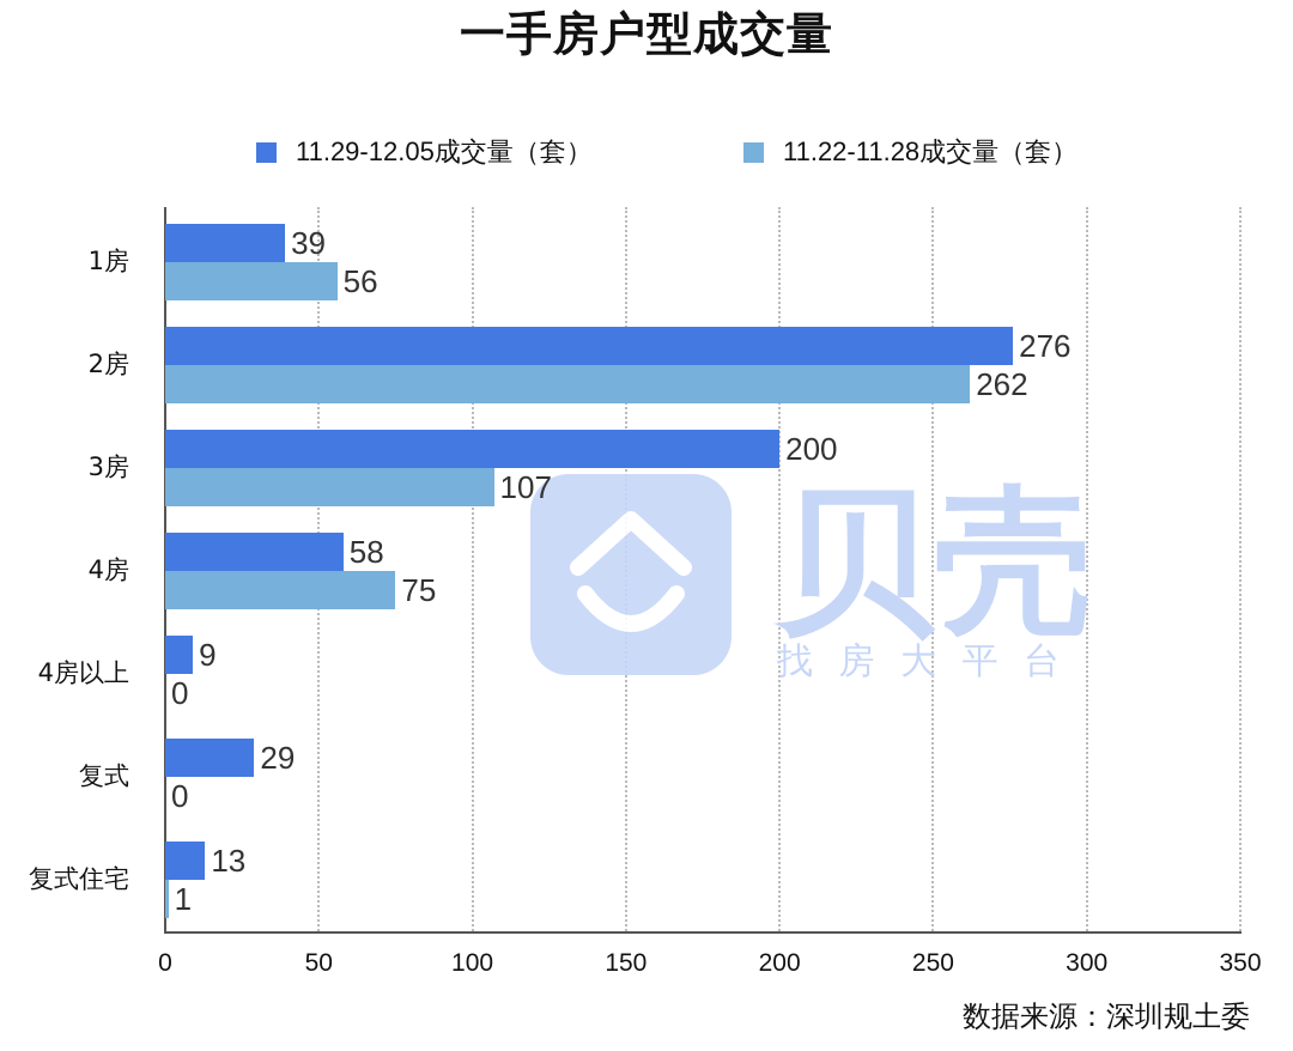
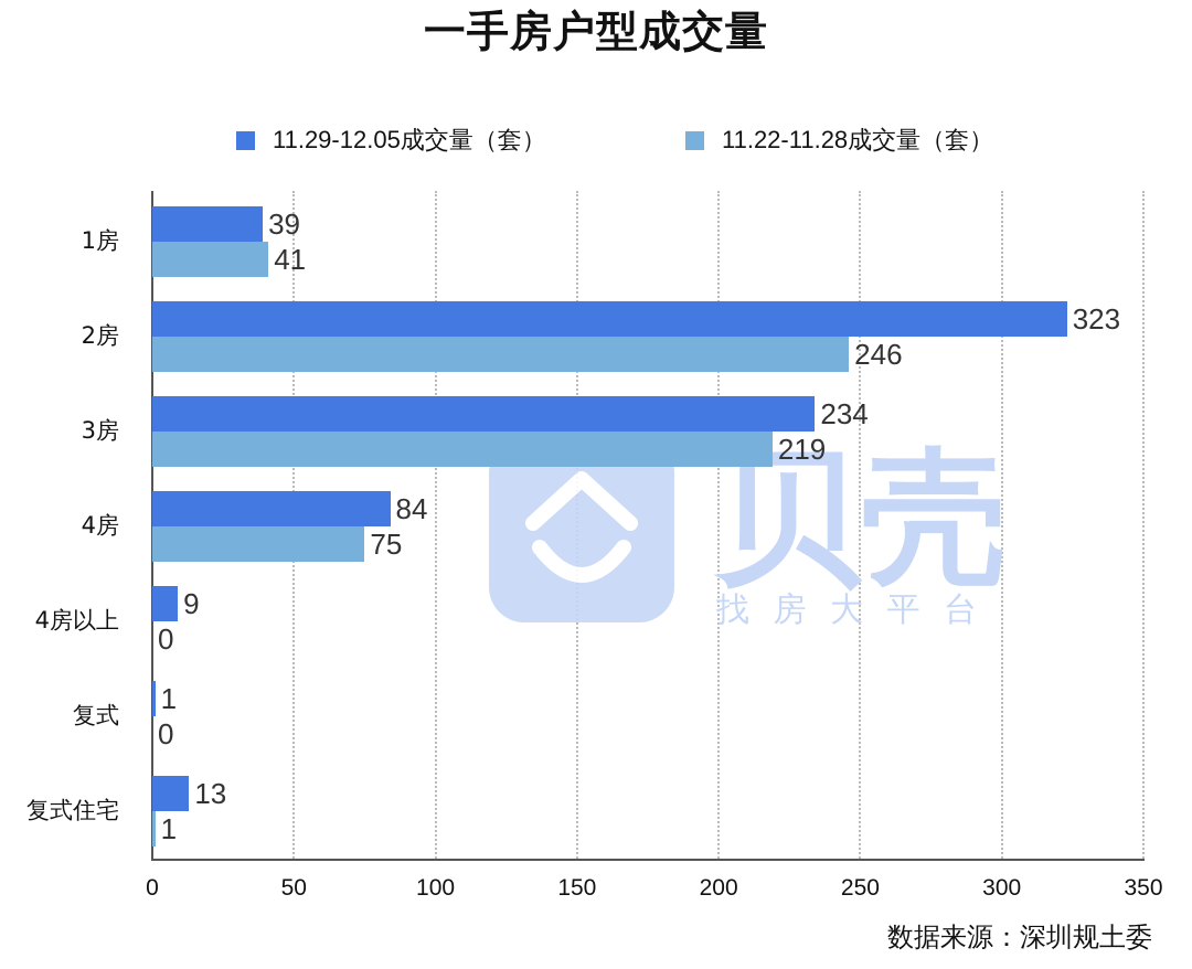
11.22-11.28成交量（套）/1房: 56 -> 41
11.29-12.05成交量（套）/2房: 276 -> 323
11.22-11.28成交量（套）/2房: 262 -> 246
11.29-12.05成交量（套）/3房: 200 -> 234
11.22-11.28成交量（套）/3房: 107 -> 219
11.29-12.05成交量（套）/4房: 58 -> 84
11.29-12.05成交量（套）/复式: 29 -> 1
